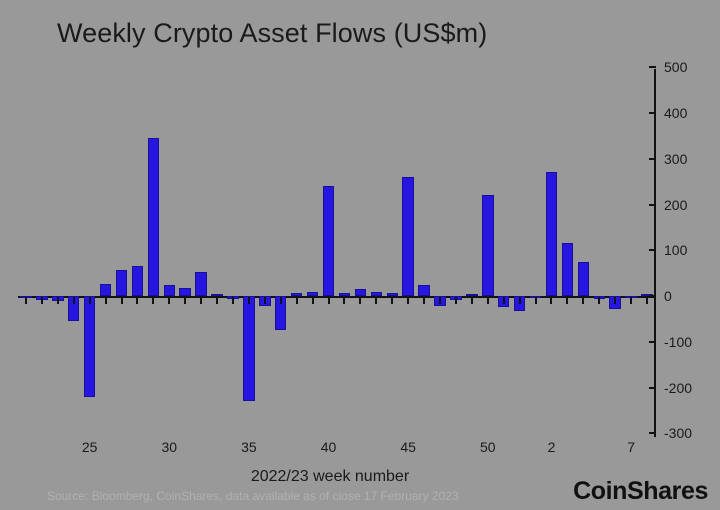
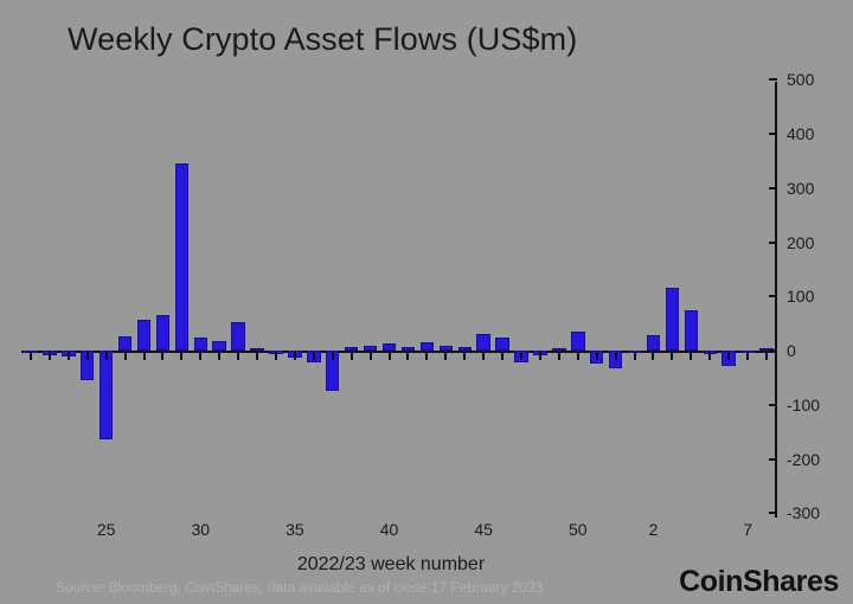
25: -220 -> -160
35: -230 -> -10
40: 240 -> 10
45: 260 -> 30
50: 220 -> 40
2: 270 -> 30
